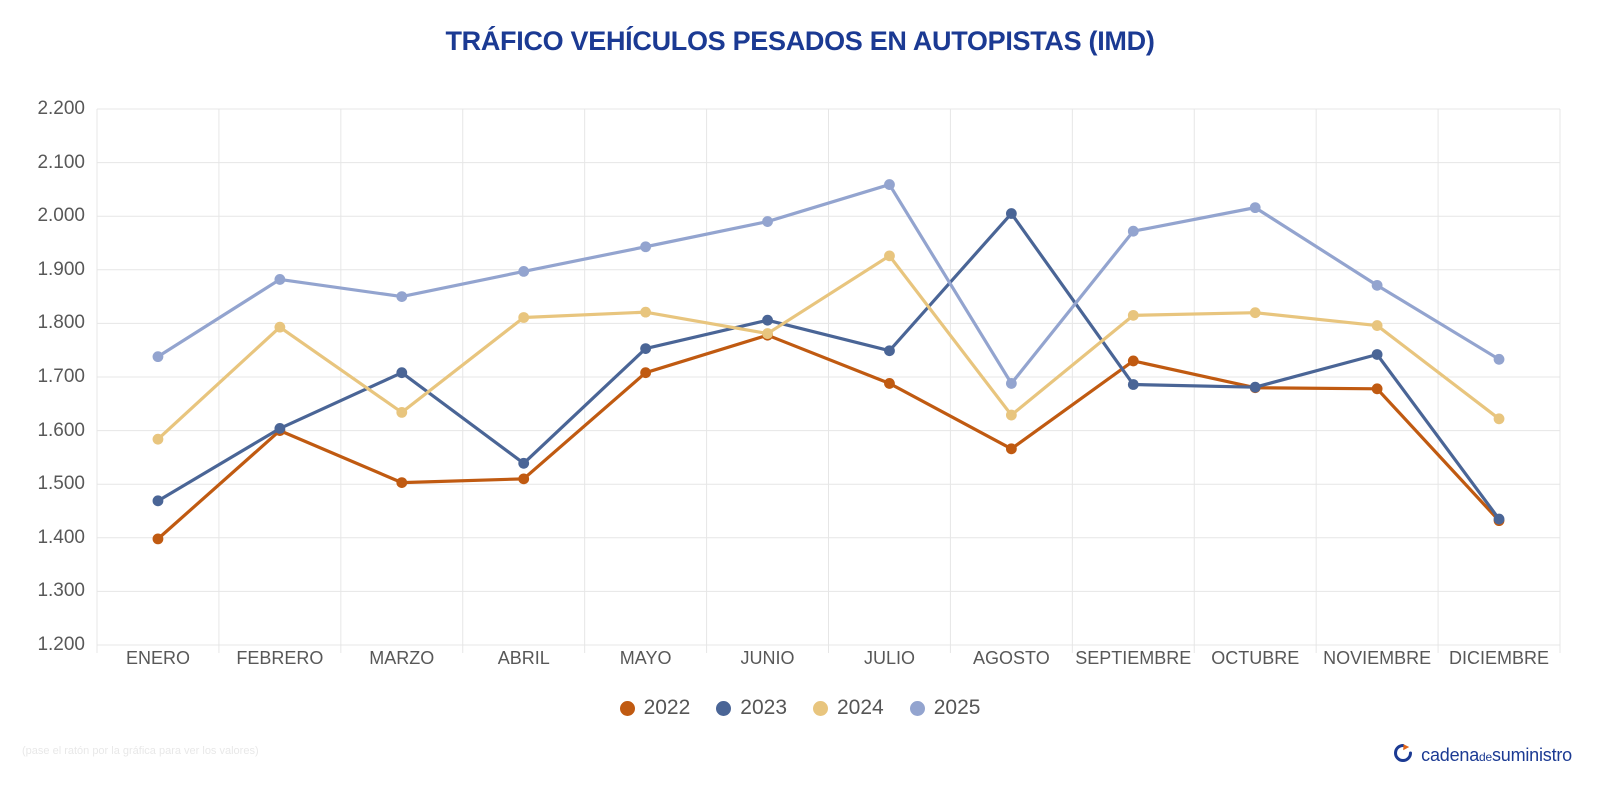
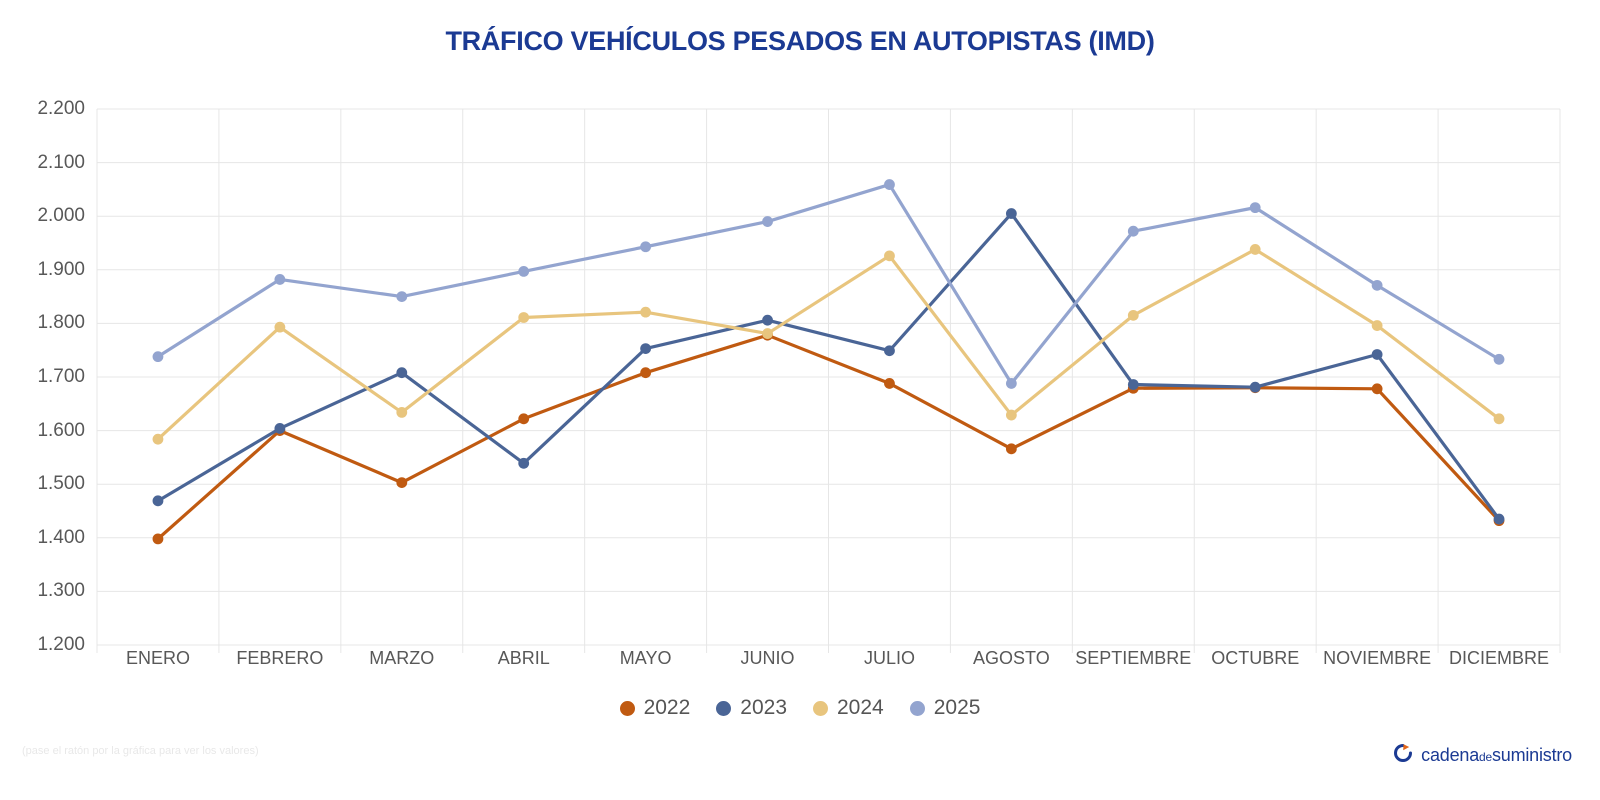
2022/ABRIL: 1510 -> 1620
2022/SEPTIEMBRE: 1730 -> 1680
2024/OCTUBRE: 1820 -> 1940
